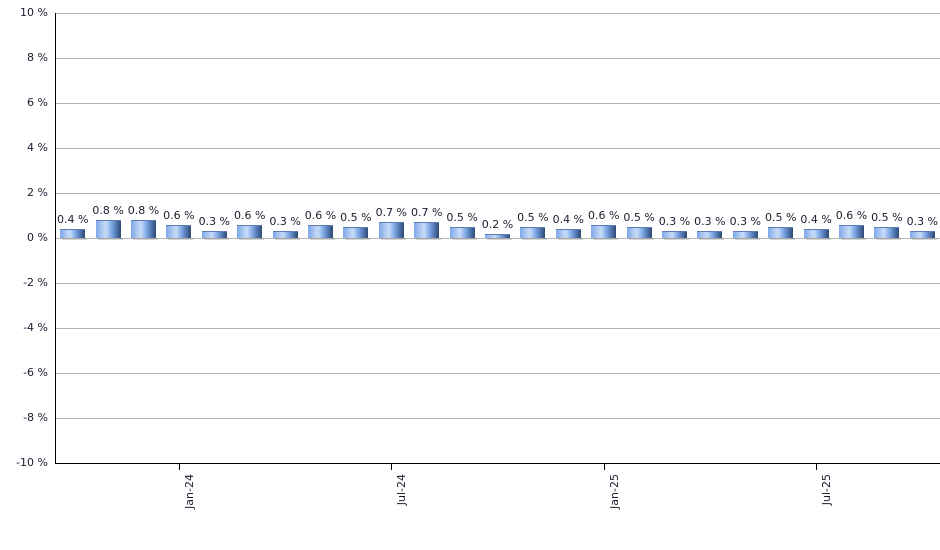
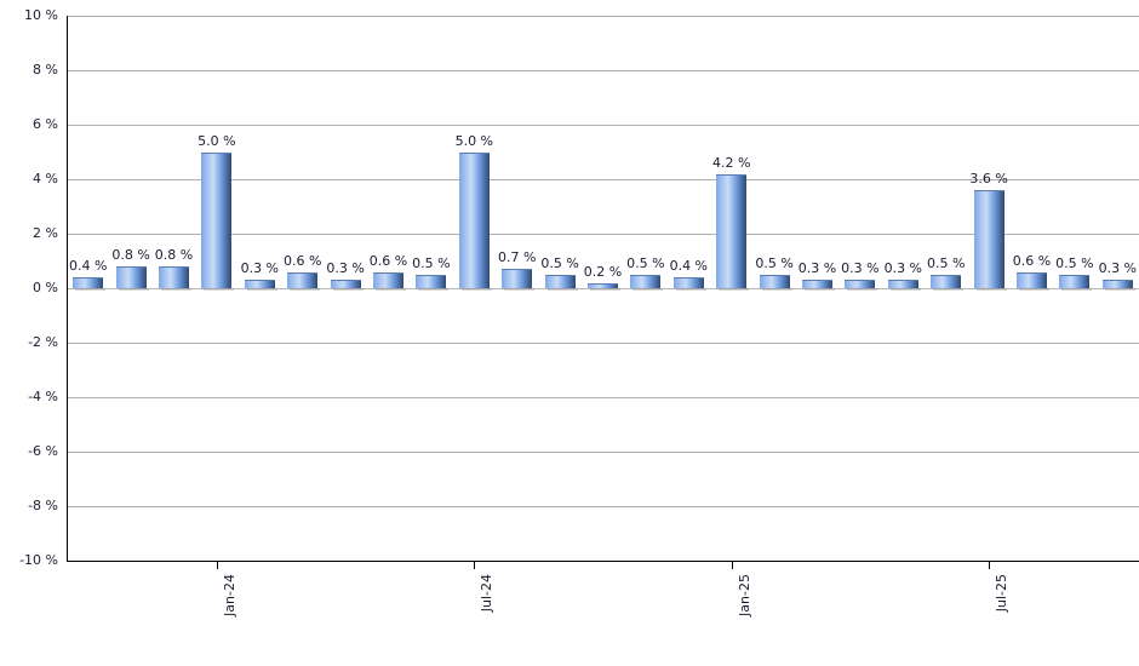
Jan-24: 0.6 -> 5.0
Jul-24: 0.7 -> 5.0
Jan-25: 0.6 -> 4.2
Jul-25: 0.4 -> 3.6
